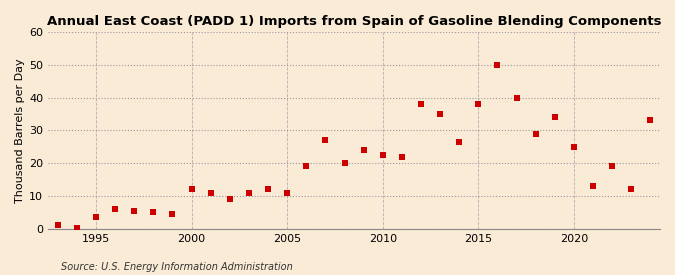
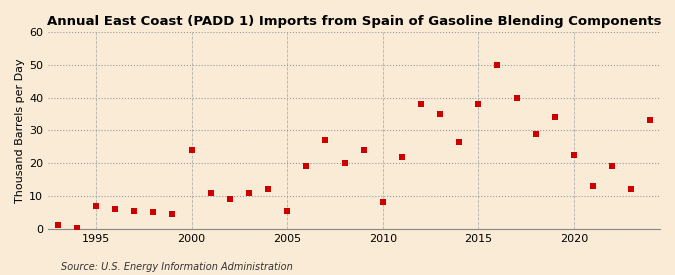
1995: 3.5 -> 7.0
2000: 12.0 -> 24.0
2005: 11.0 -> 5.5
2010: 22.5 -> 8.0
2020: 25.0 -> 22.5
